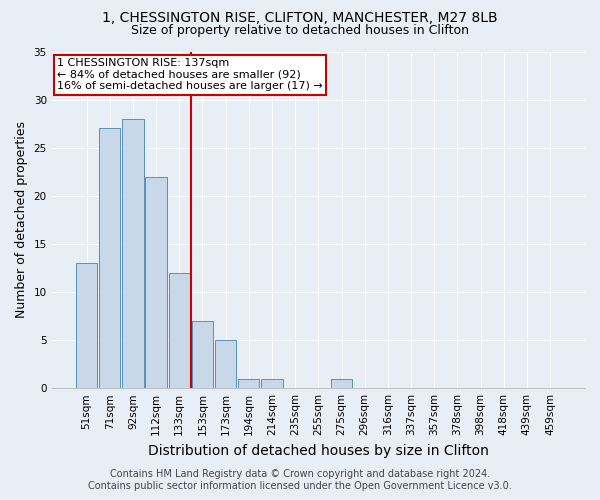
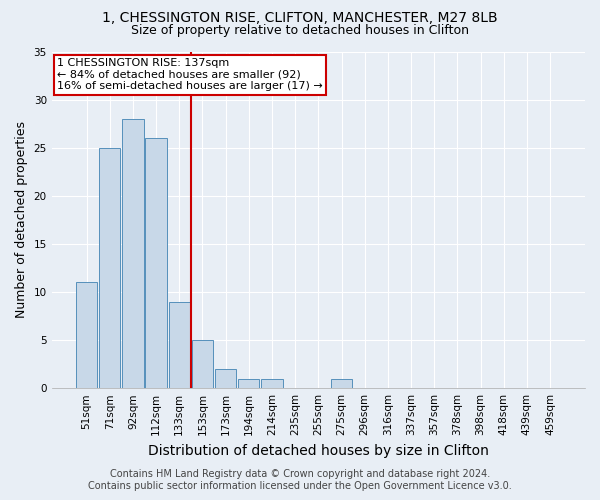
51sqm: 13 -> 11
71sqm: 27 -> 25
112sqm: 22 -> 26
133sqm: 12 -> 9
153sqm: 7 -> 5
173sqm: 5 -> 2
